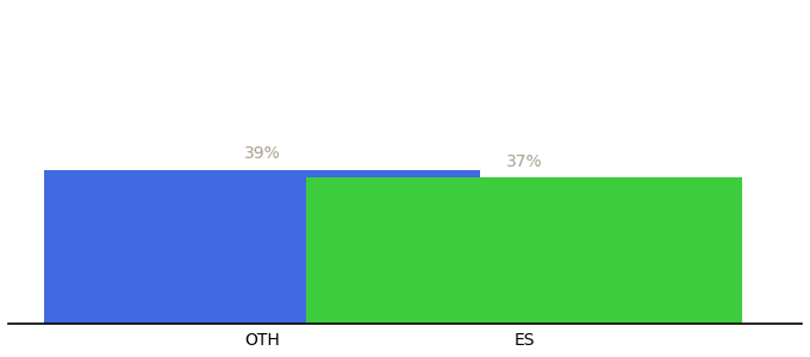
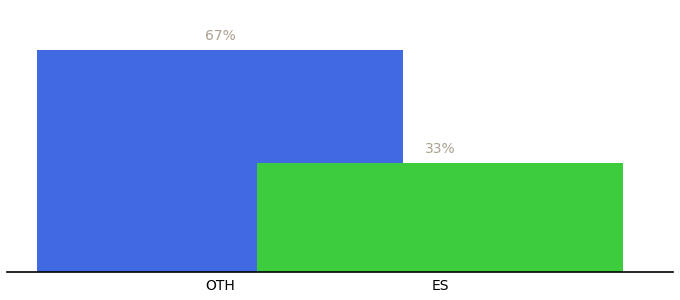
OTH: 39% -> 67%
ES: 37% -> 33%
